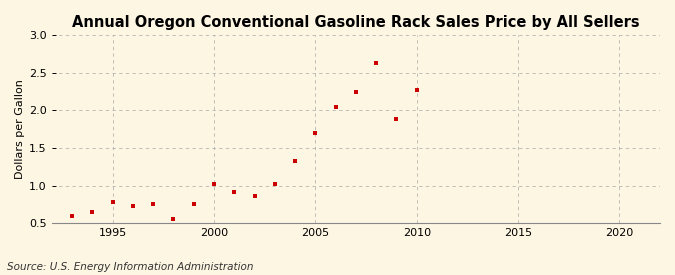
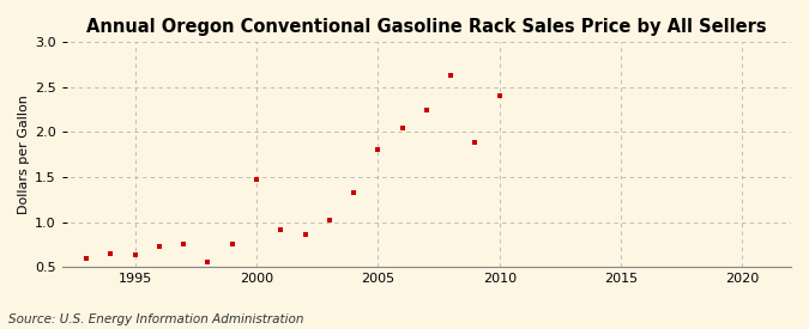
1995: 0.78 -> 0.64
2000: 1.02 -> 1.48
2005: 1.70 -> 1.80
2010: 2.27 -> 2.40
